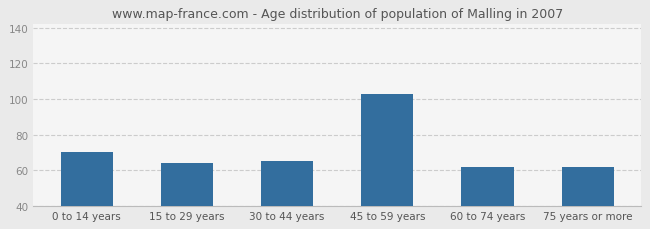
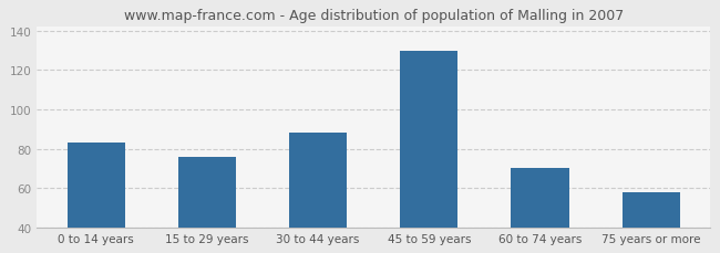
0 to 14 years: 70 -> 83
15 to 29 years: 64 -> 76
30 to 44 years: 65 -> 88
45 to 59 years: 103 -> 130
60 to 74 years: 62 -> 70
75 years or more: 62 -> 58
